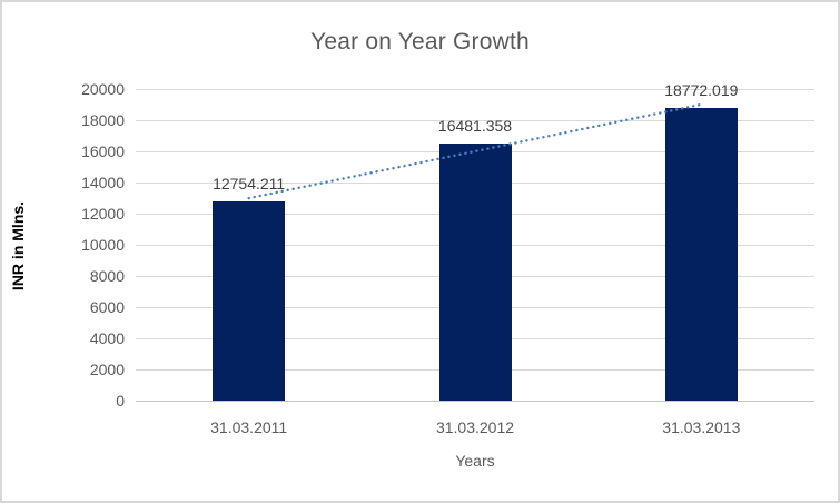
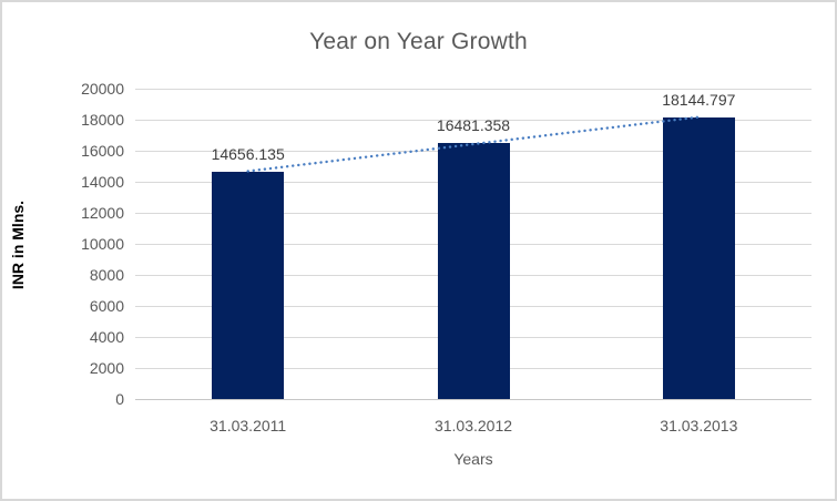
31.03.2011: 12754.211 -> 14656.135
31.03.2013: 18772.019 -> 18144.797
